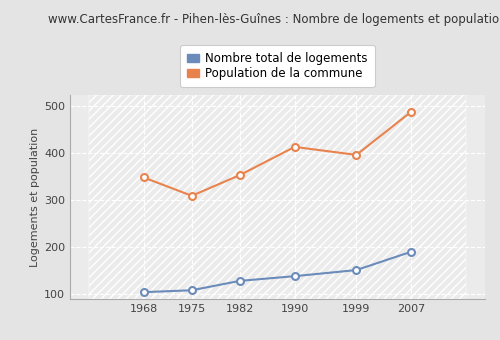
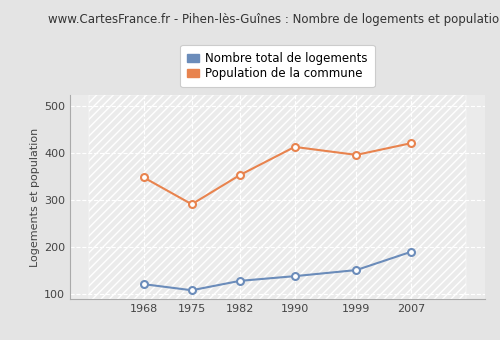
Nombre total de logements/1968: 103 -> 120
Population de la commune/1975: 308 -> 290
Population de la commune/2007: 487 -> 420
